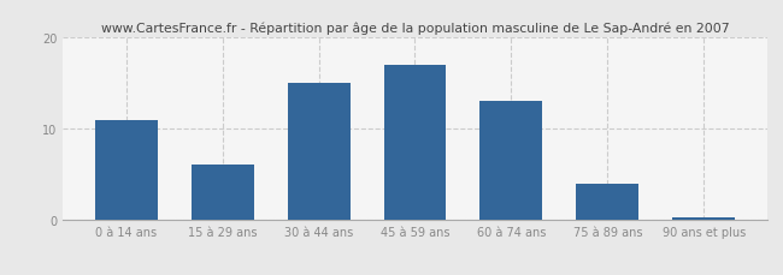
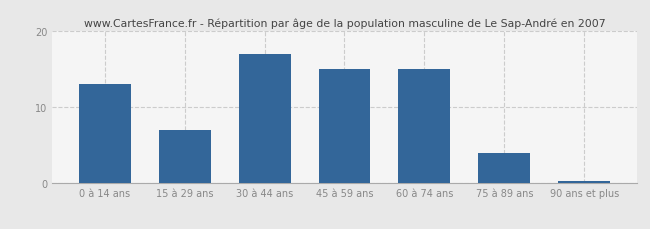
0 à 14 ans: 11.0 -> 13.0
15 à 29 ans: 6.0 -> 7.0
30 à 44 ans: 15.0 -> 17.0
45 à 59 ans: 17.0 -> 15.0
60 à 74 ans: 13.0 -> 15.0
